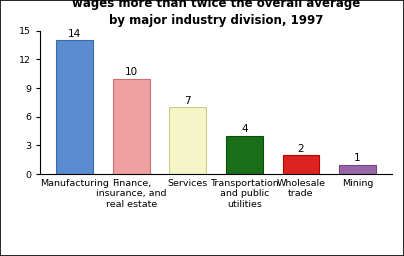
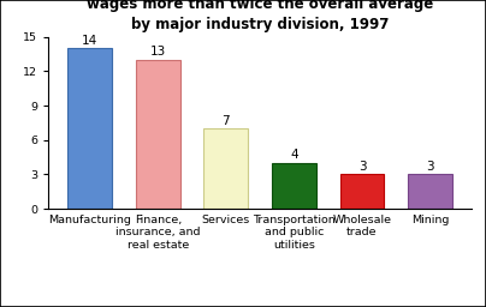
Finance, insurance, and real estate: 10 -> 13
Wholesale trade: 2 -> 3
Mining: 1 -> 3
